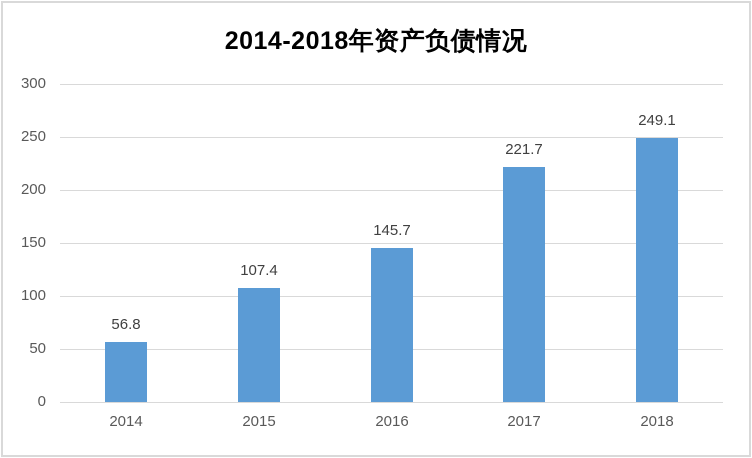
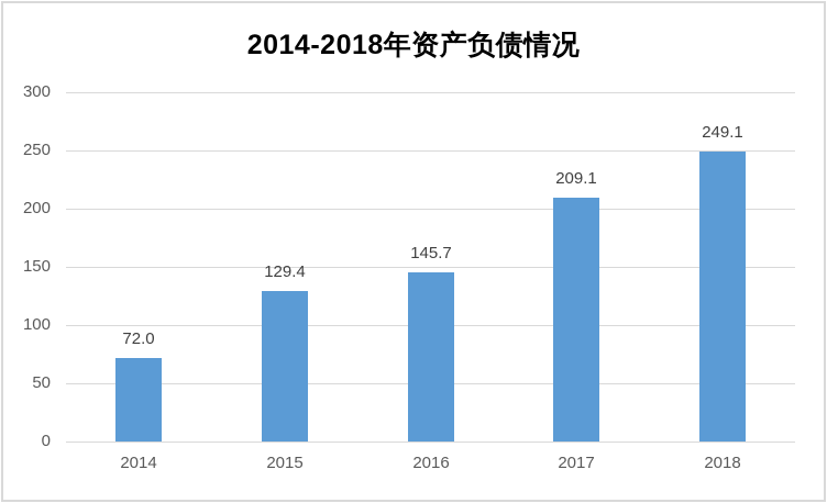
2014: 56.8 -> 72.0
2015: 107.4 -> 129.4
2017: 221.7 -> 209.1
